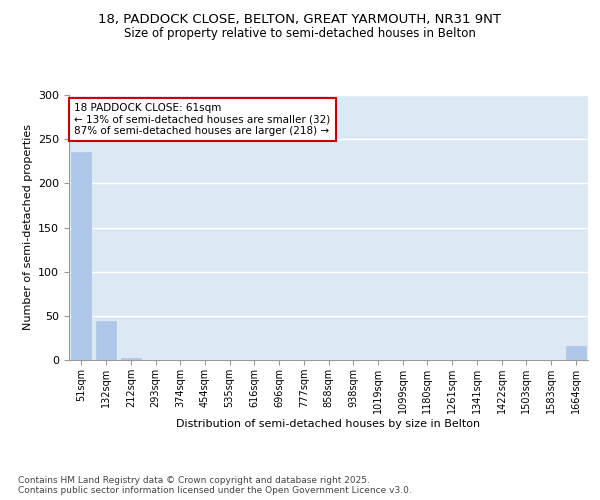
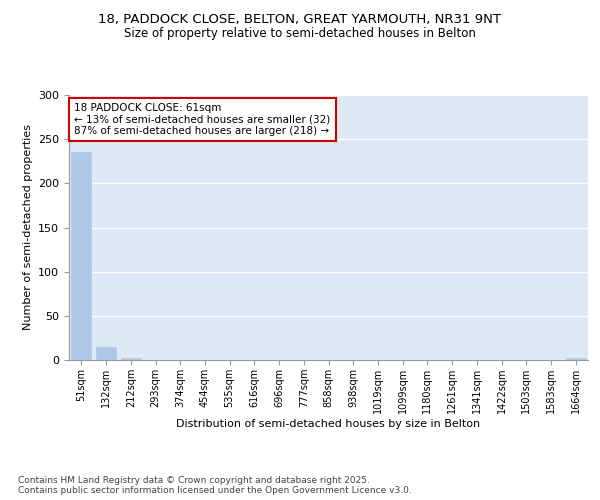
132sqm: 44 -> 15
1664sqm: 16 -> 2
